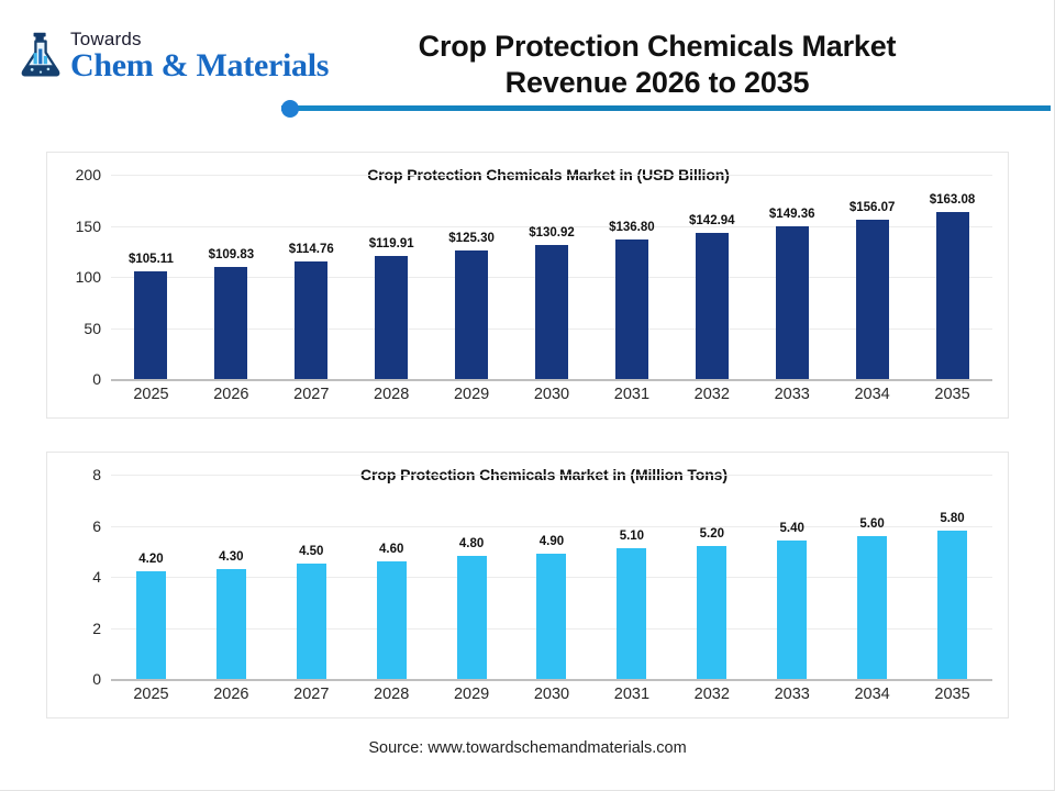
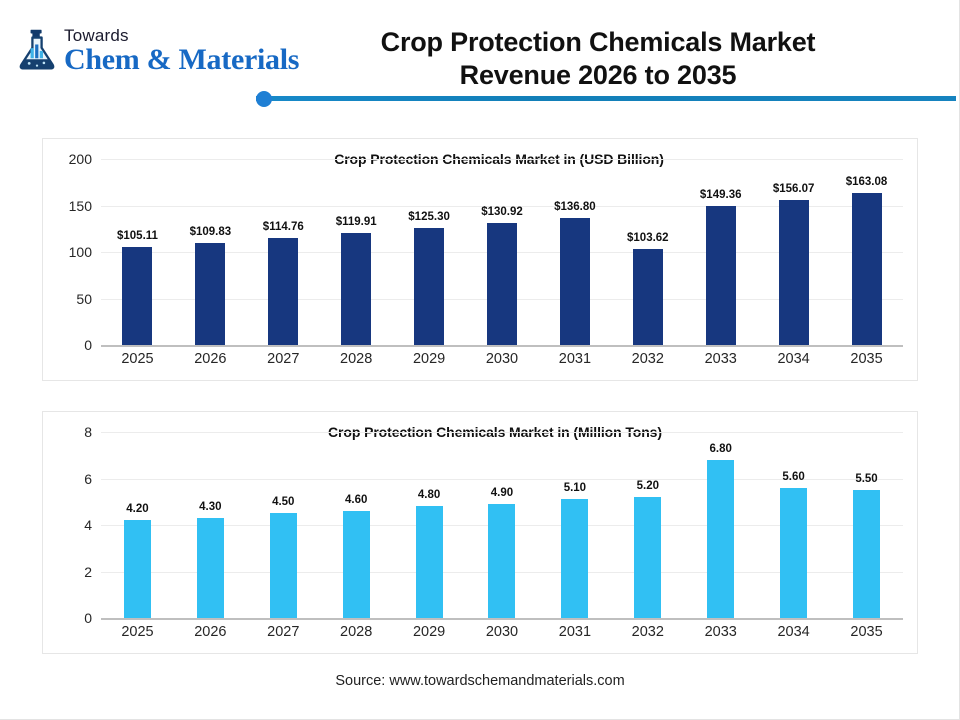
Crop Protection Chemicals Market in (USD Billion)/2032: $142.94 -> $103.62
Crop Protection Chemicals Market in (Million Tons)/2033: 5.40 -> 6.80
Crop Protection Chemicals Market in (Million Tons)/2035: 5.80 -> 5.50
